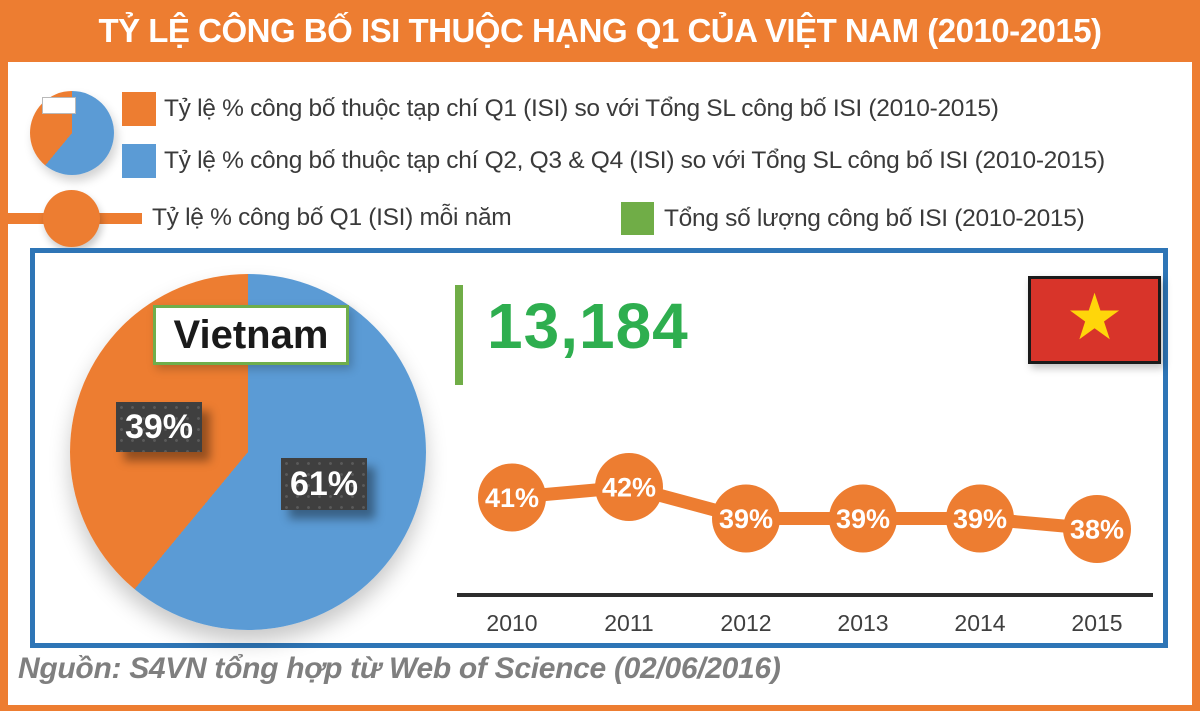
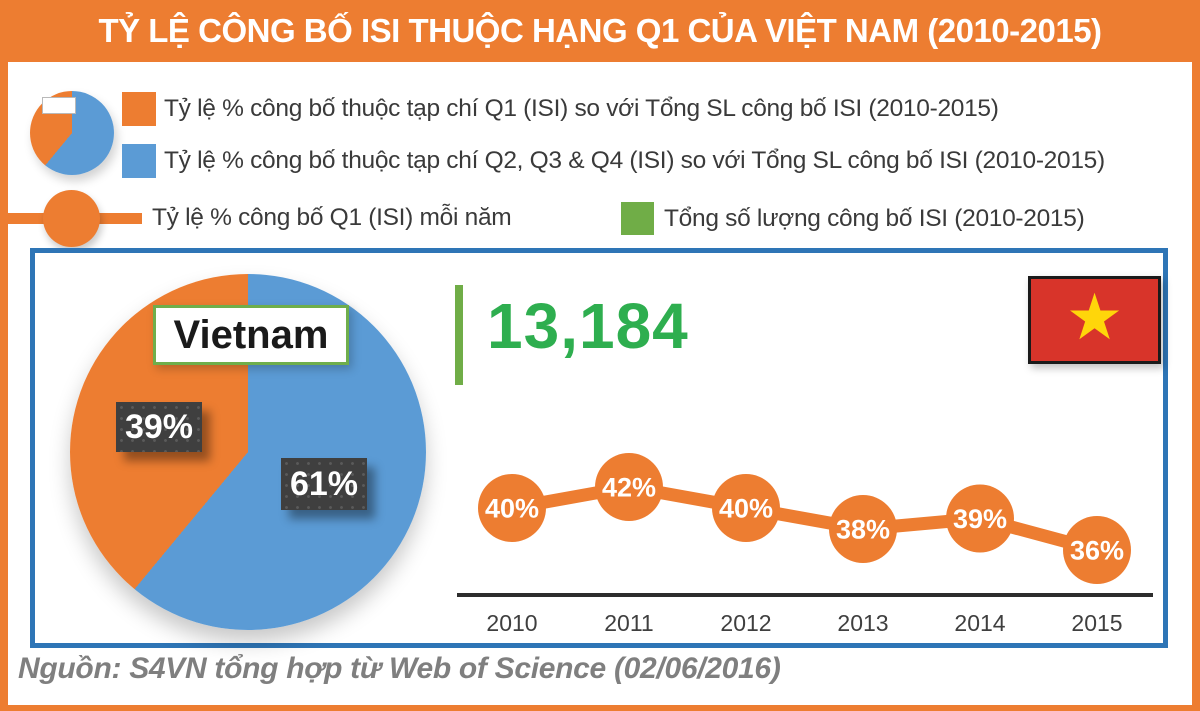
Tỷ lệ % công bố Q1 (ISI) mỗi năm/2010: 41% -> 40%
Tỷ lệ % công bố Q1 (ISI) mỗi năm/2012: 39% -> 40%
Tỷ lệ % công bố Q1 (ISI) mỗi năm/2013: 39% -> 38%
Tỷ lệ % công bố Q1 (ISI) mỗi năm/2015: 38% -> 36%
